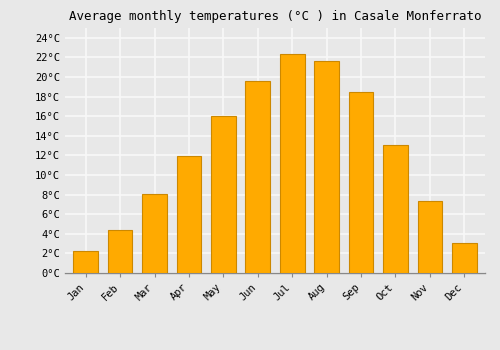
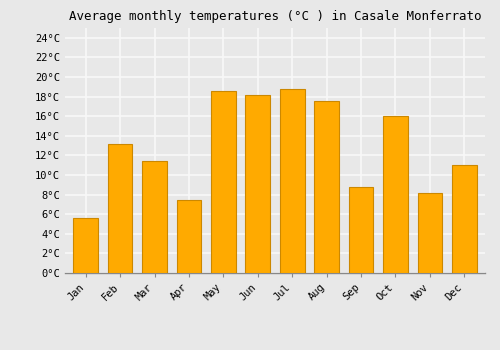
Jan: 2.2°C -> 5.6°C
Feb: 4.4°C -> 13.2°C
Mar: 8.1°C -> 11.4°C
Apr: 11.9°C -> 7.4°C
May: 16.0°C -> 18.6°C
Jun: 19.6°C -> 18.2°C
Jul: 22.3°C -> 18.8°C
Aug: 21.6°C -> 17.6°C
Sep: 18.5°C -> 8.8°C
Oct: 13.1°C -> 16.0°C
Nov: 7.3°C -> 8.2°C
Dec: 3.1°C -> 11.0°C
